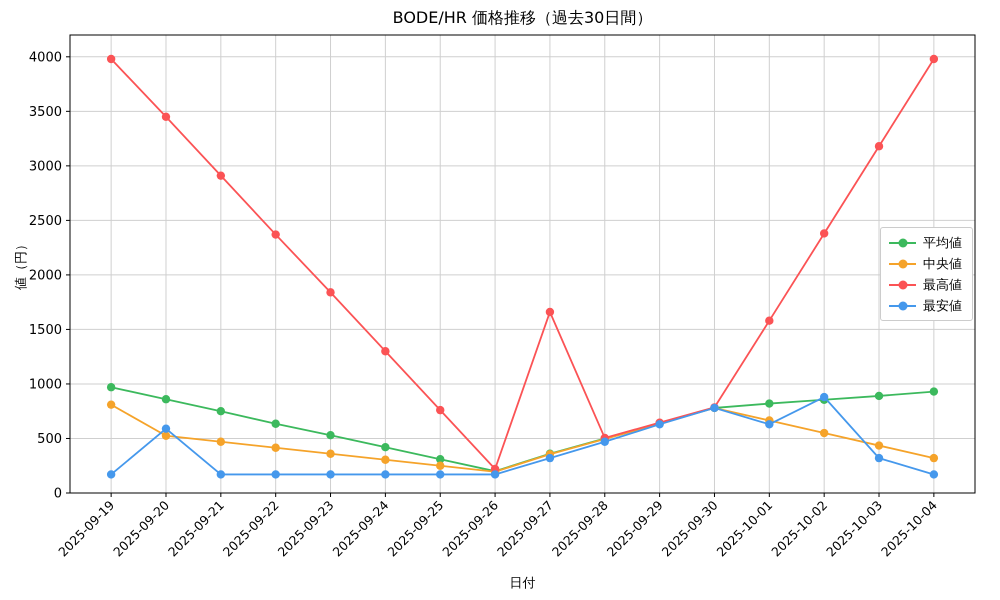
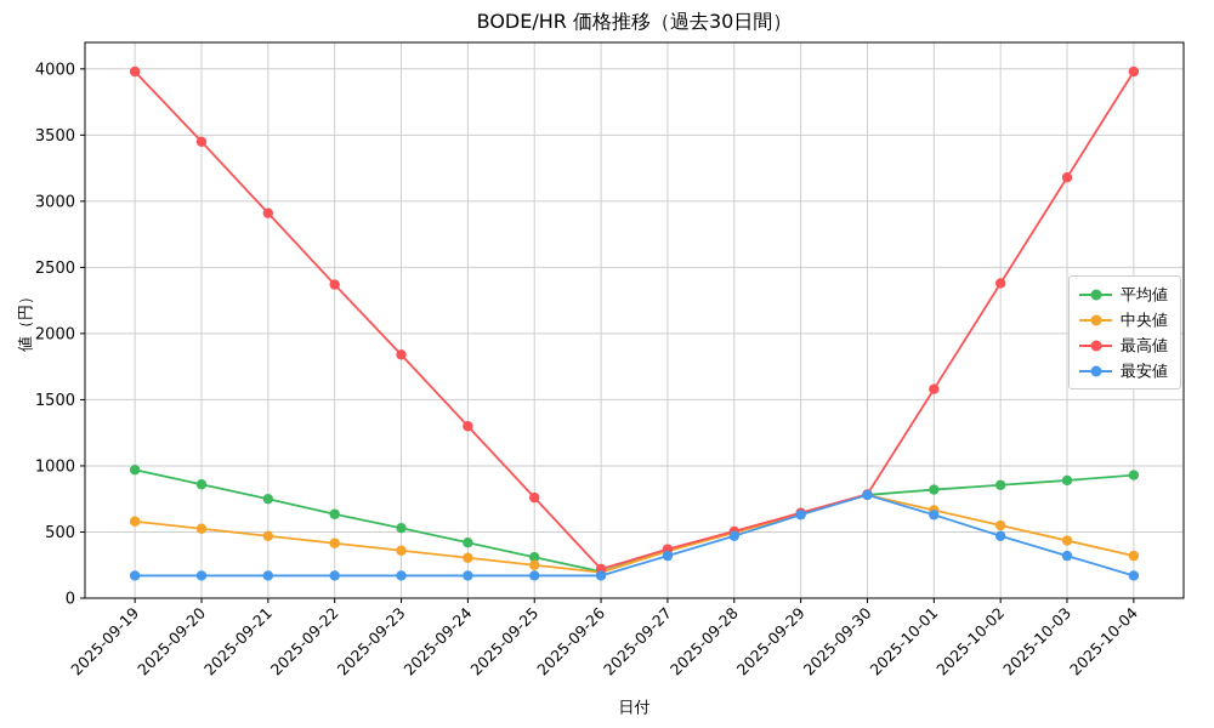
中央値/2025-09-19: 810 -> 580
最安値/2025-09-20: 590 -> 170
最高値/2025-09-27: 1660 -> 370
最安値/2025-10-02: 880 -> 470
